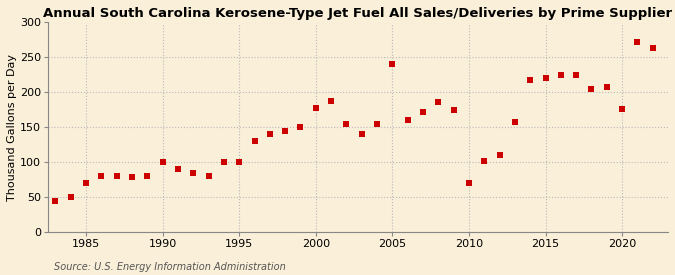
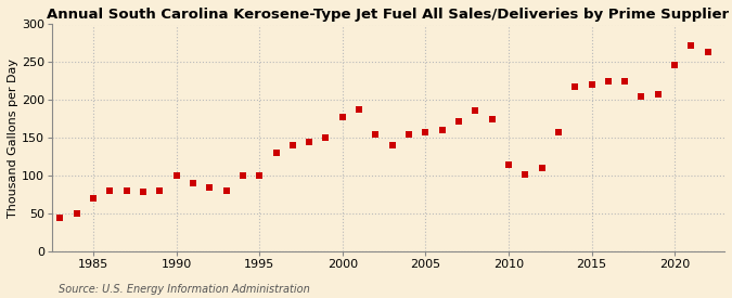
2005: 240 -> 158
2010: 70 -> 115
2020: 176 -> 246
